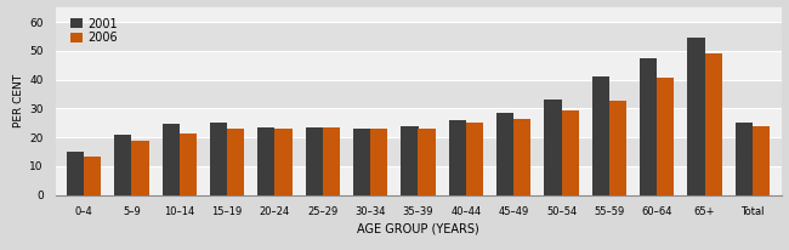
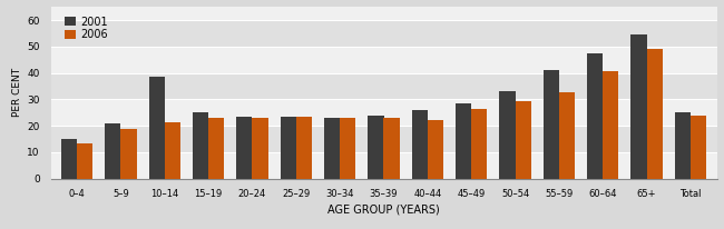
2001/10–14: 24.5 -> 38.5
2006/40–44: 25.0 -> 22.0
